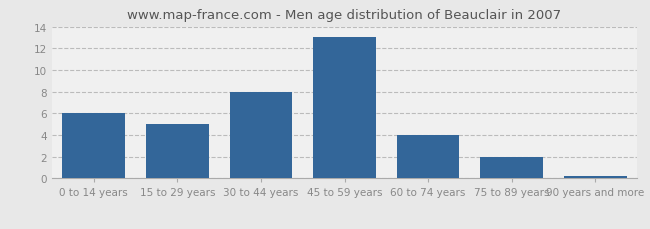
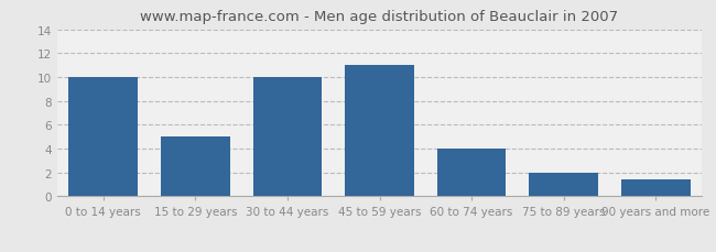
0 to 14 years: 6.0 -> 10.0
30 to 44 years: 8.0 -> 10.0
45 to 59 years: 13.0 -> 11.0
90 years and more: 0.2 -> 1.4
